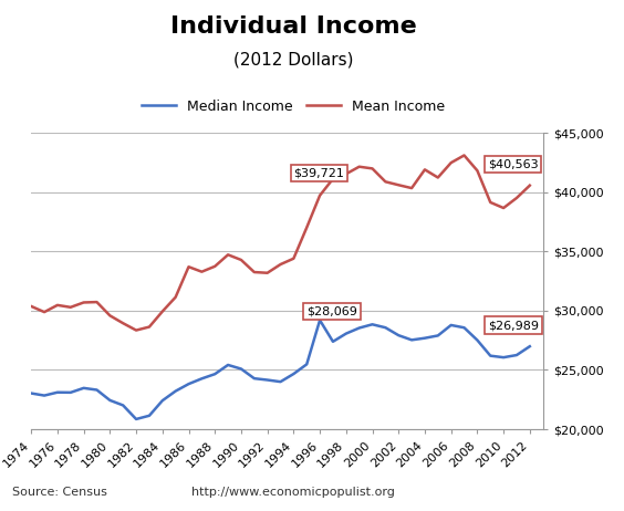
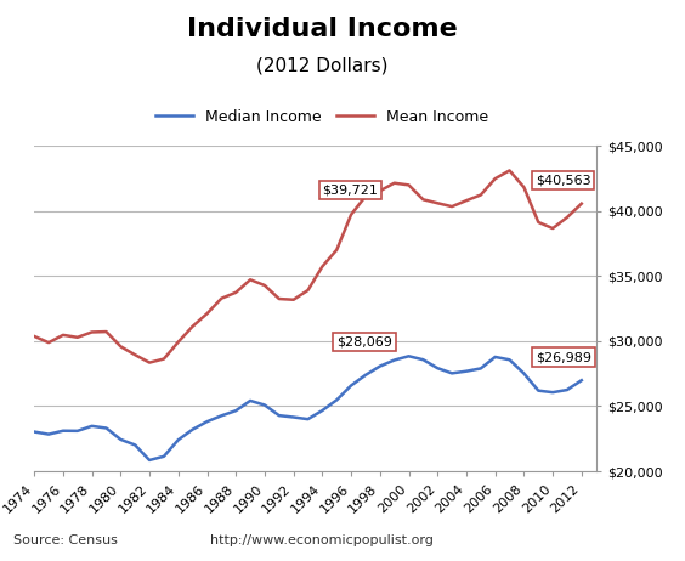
Mean Income/1986: $33,700 -> $32,100
Mean Income/1994: $34,400 -> $35,700
Median Income/1996: $29,200 -> $26,600
Mean Income/2004: $41,900 -> $40,800
